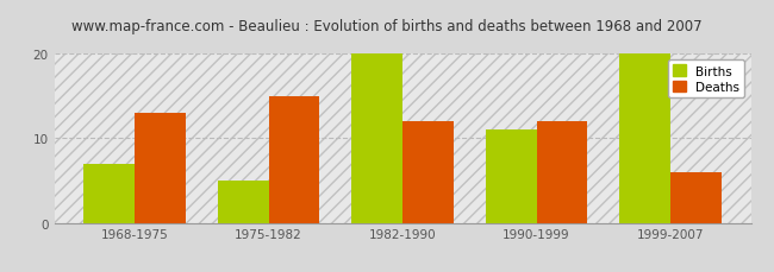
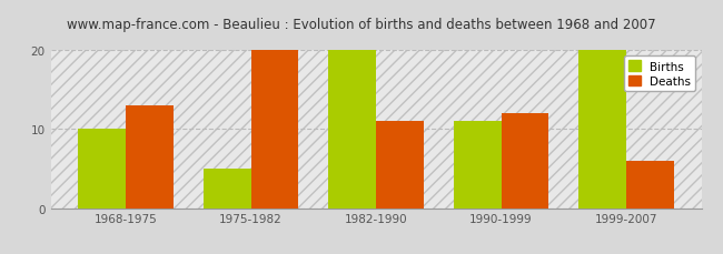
Births/1968-1975: 7 -> 10
Deaths/1975-1982: 15 -> 20
Deaths/1982-1990: 12 -> 11
